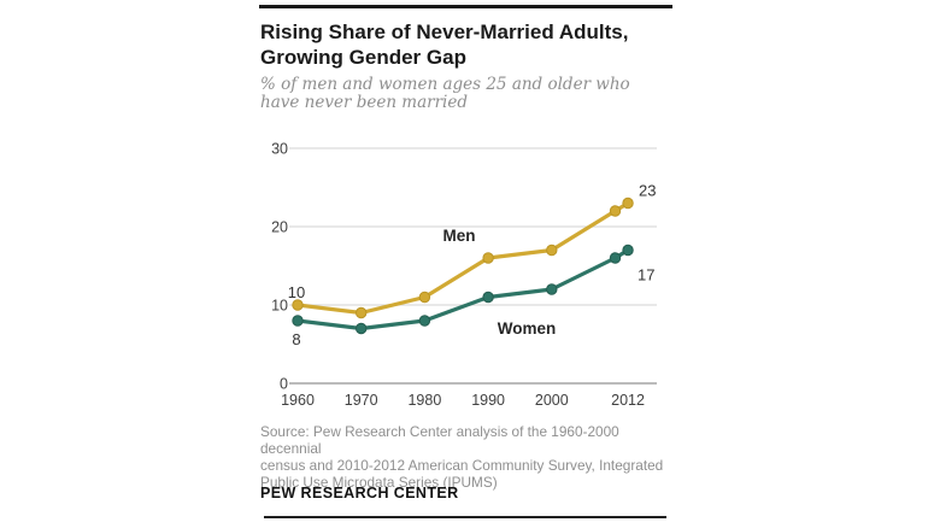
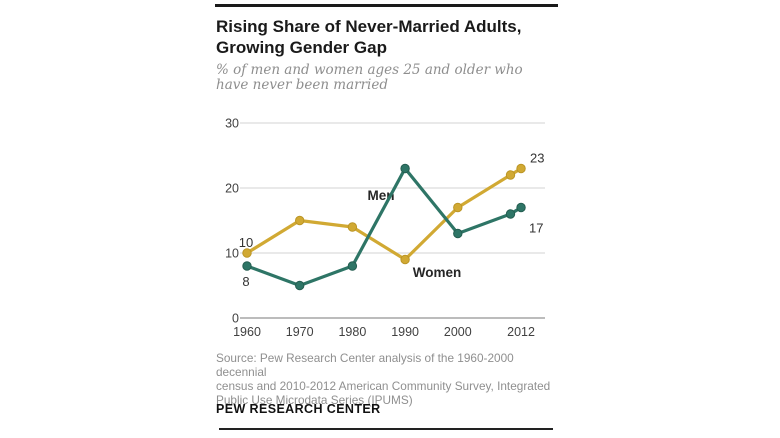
Men/1970: 9 -> 15
Women/1970: 7 -> 5
Men/1980: 11 -> 14
Men/1990: 16 -> 9
Women/1990: 11 -> 23
Women/2000: 12 -> 13
